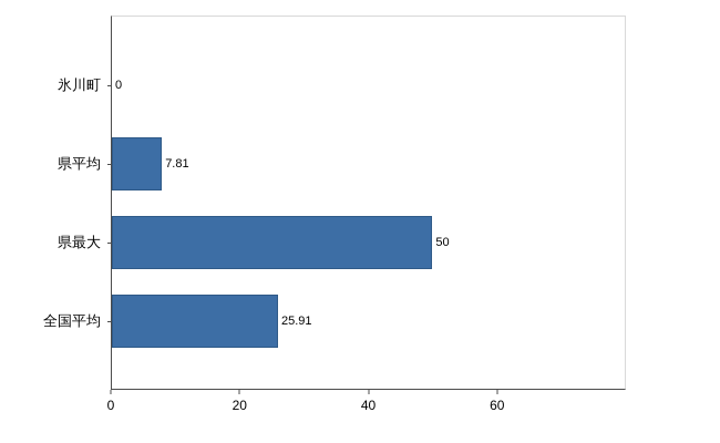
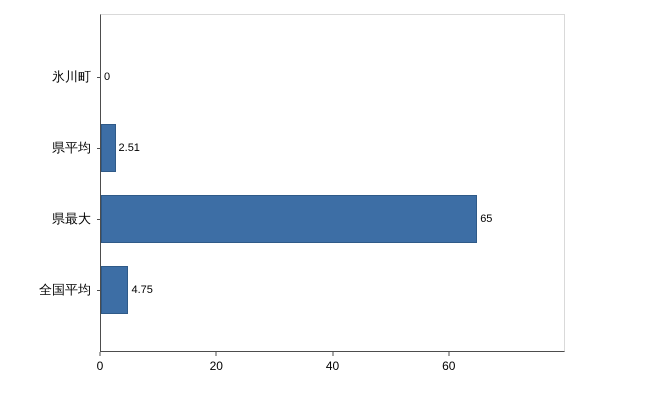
県平均: 7.81 -> 2.51
県最大: 50 -> 65
全国平均: 25.91 -> 4.75
